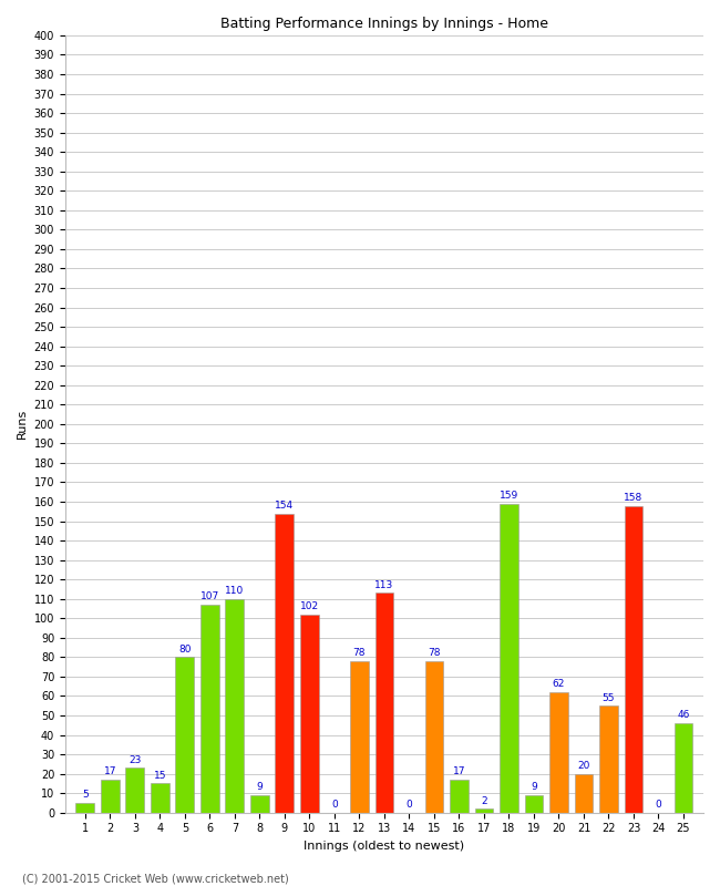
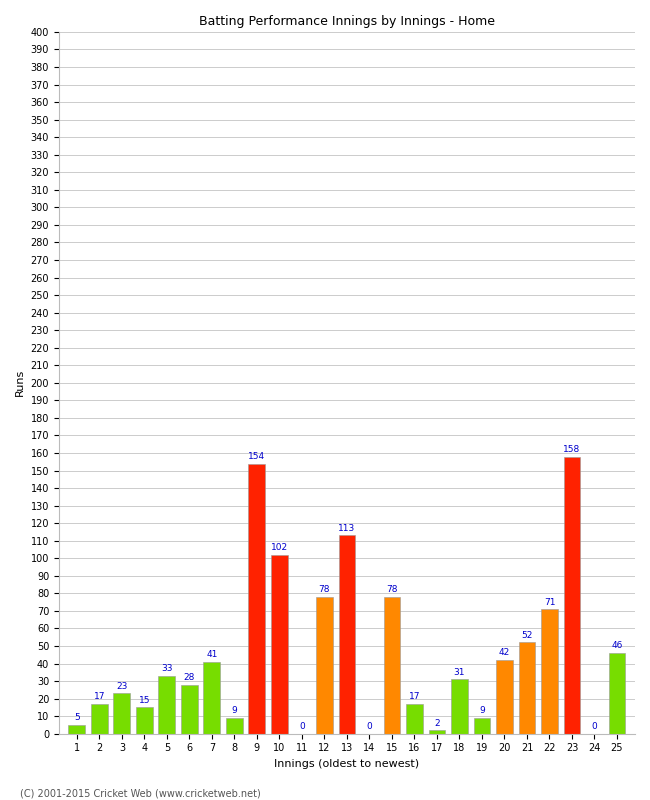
5: 80 -> 33
6: 107 -> 28
7: 110 -> 41
18: 159 -> 31
20: 62 -> 42
21: 20 -> 52
22: 55 -> 71
